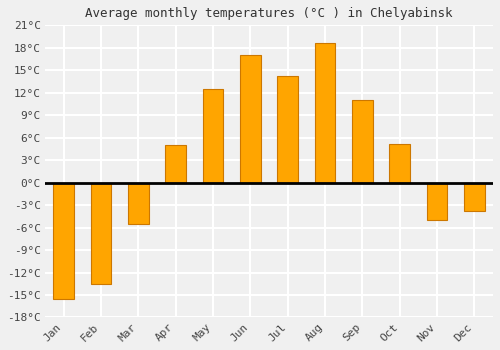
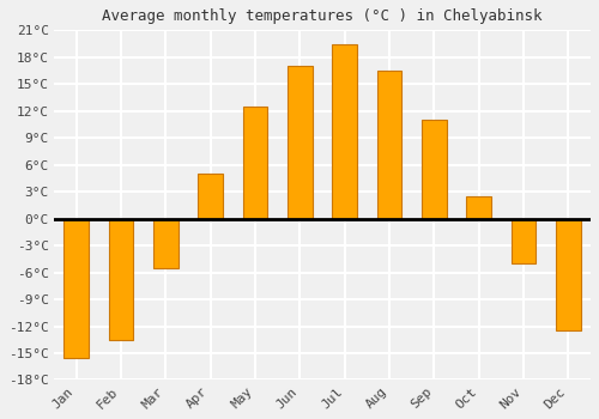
Jul: 14.2°C -> 19.5°C
Aug: 18.6°C -> 16.5°C
Oct: 5.2°C -> 2.5°C
Dec: -3.8°C -> -12.5°C
